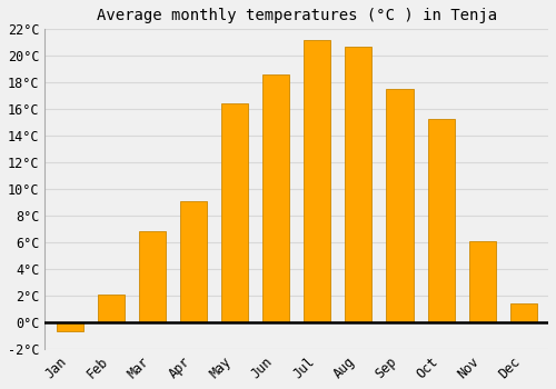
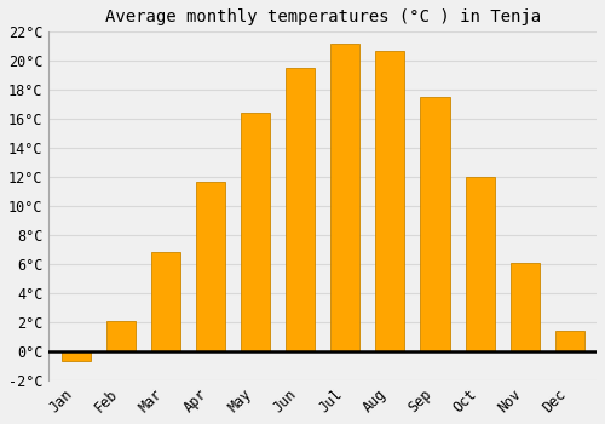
Apr: 9.1°C -> 11.7°C
Jun: 18.6°C -> 19.5°C
Oct: 15.3°C -> 12.0°C
